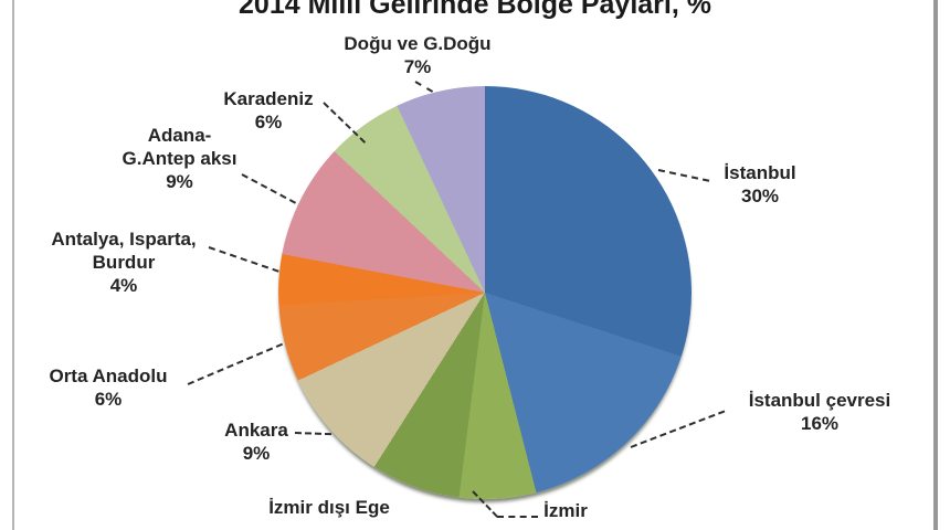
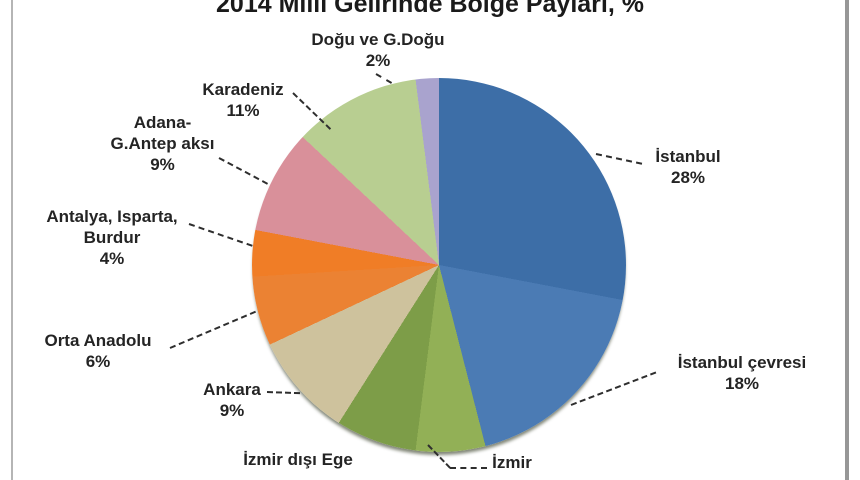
İstanbul: 30% -> 28%
İstanbul çevresi: 16% -> 18%
Karadeniz: 6% -> 11%
Doğu ve G.Doğu: 7% -> 2%
